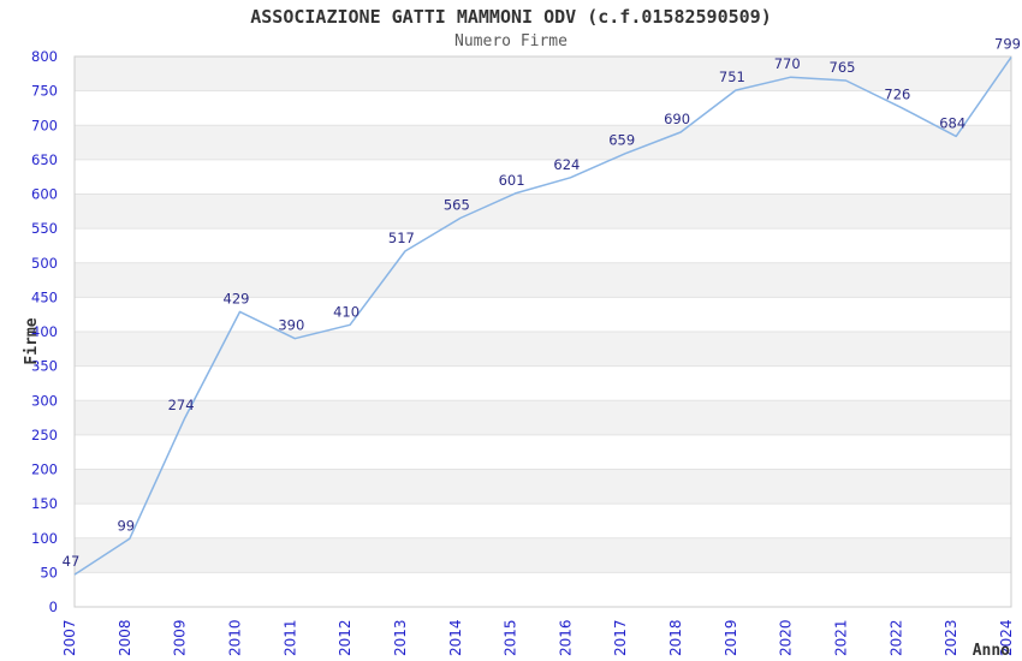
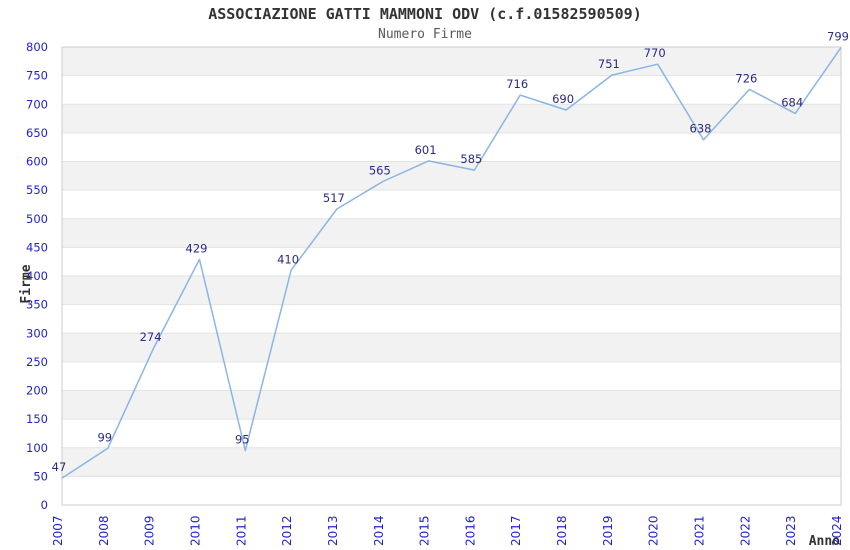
2011: 390 -> 95
2016: 624 -> 585
2017: 659 -> 716
2021: 765 -> 638
